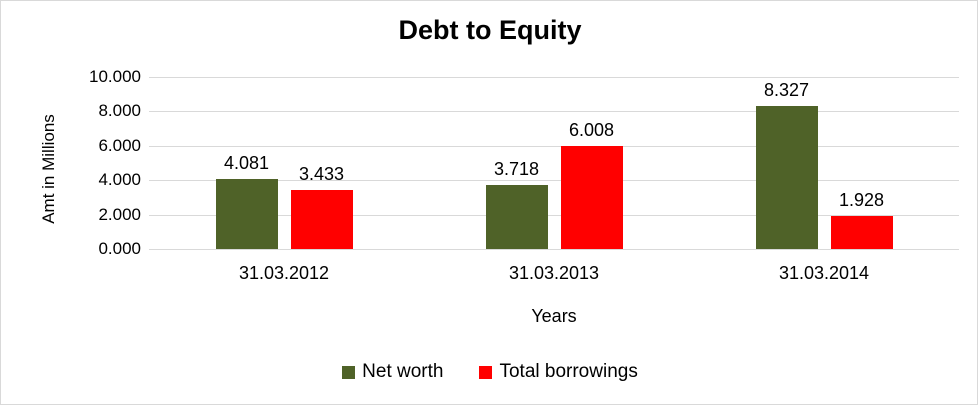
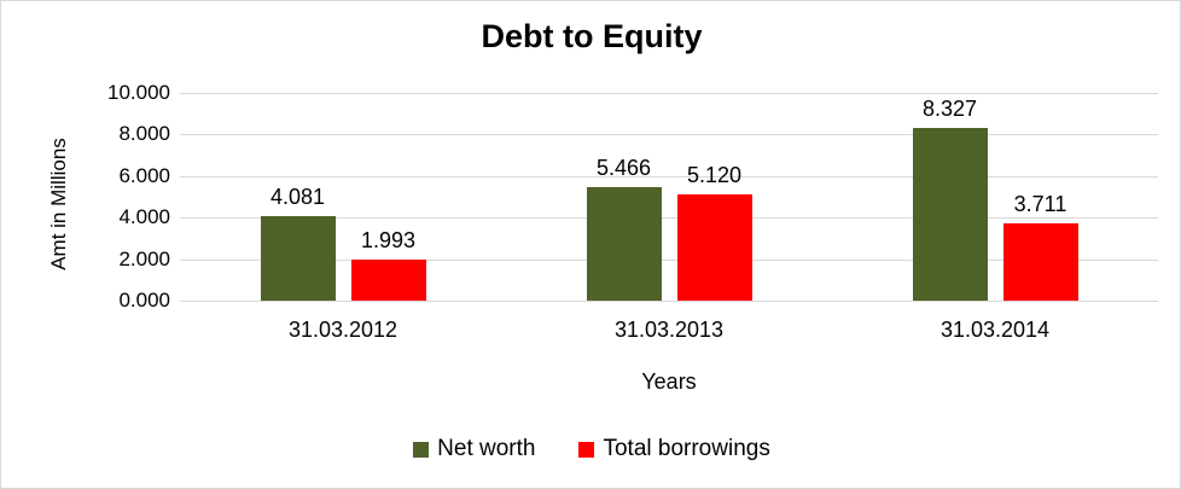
Total borrowings/31.03.2012: 3.433 -> 1.993
Net worth/31.03.2013: 3.718 -> 5.466
Total borrowings/31.03.2013: 6.008 -> 5.120
Total borrowings/31.03.2014: 1.928 -> 3.711
